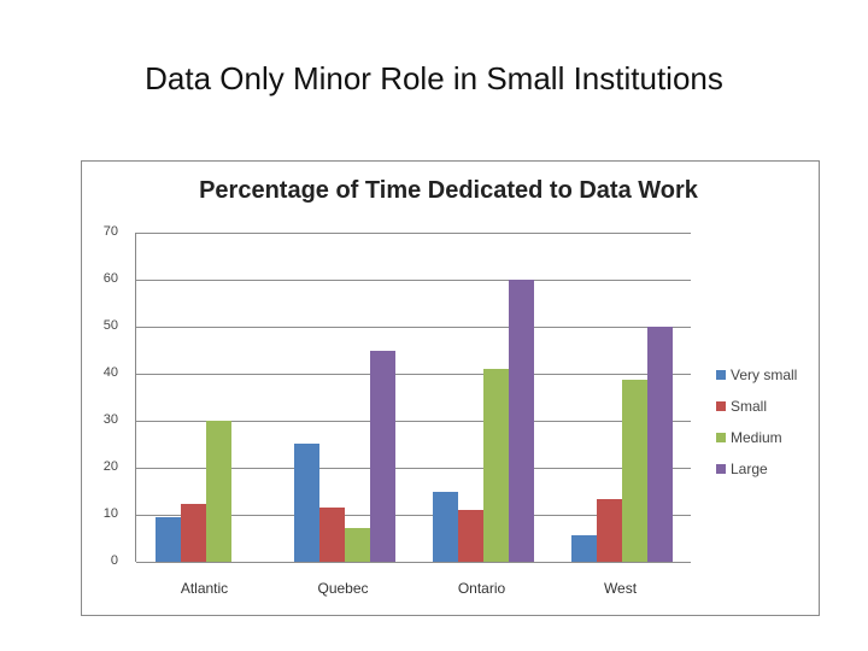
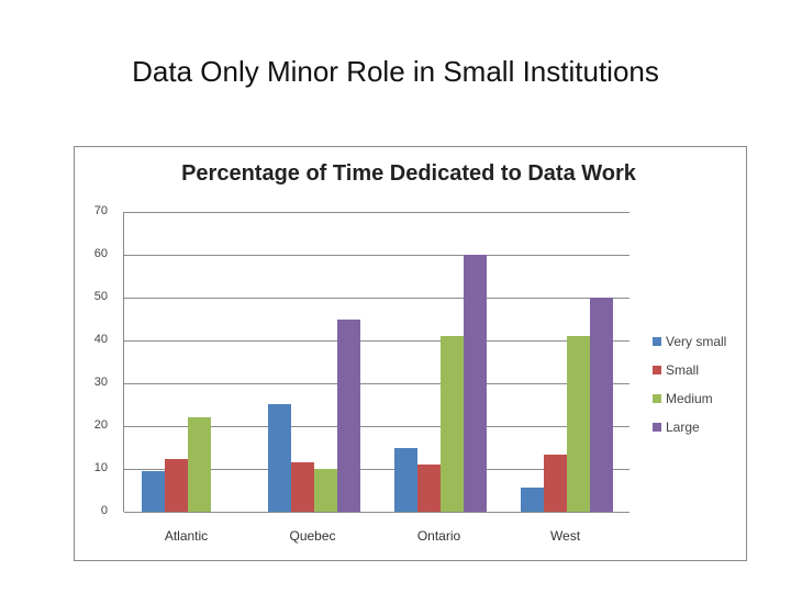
Medium/Atlantic: 30 -> 22
Medium/Quebec: 7 -> 10
Medium/West: 39 -> 41
